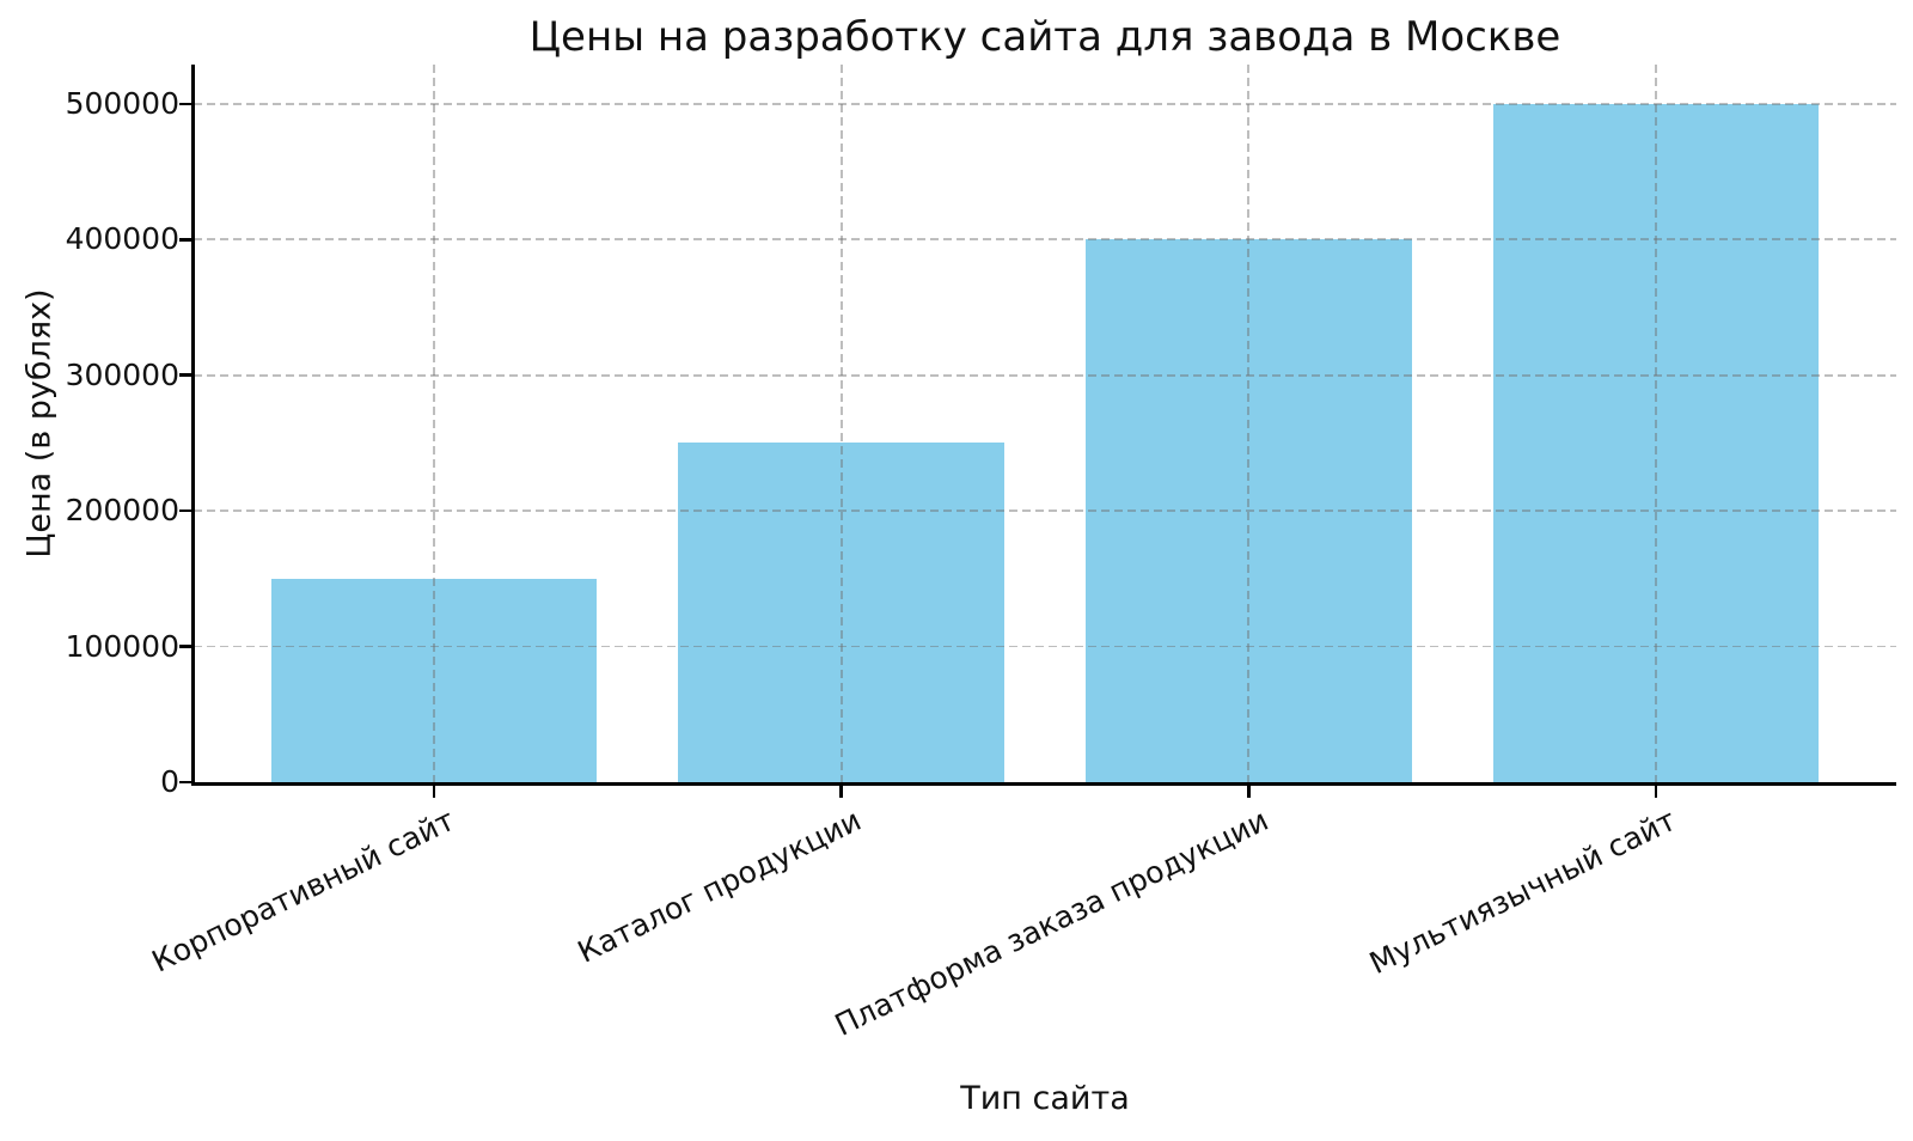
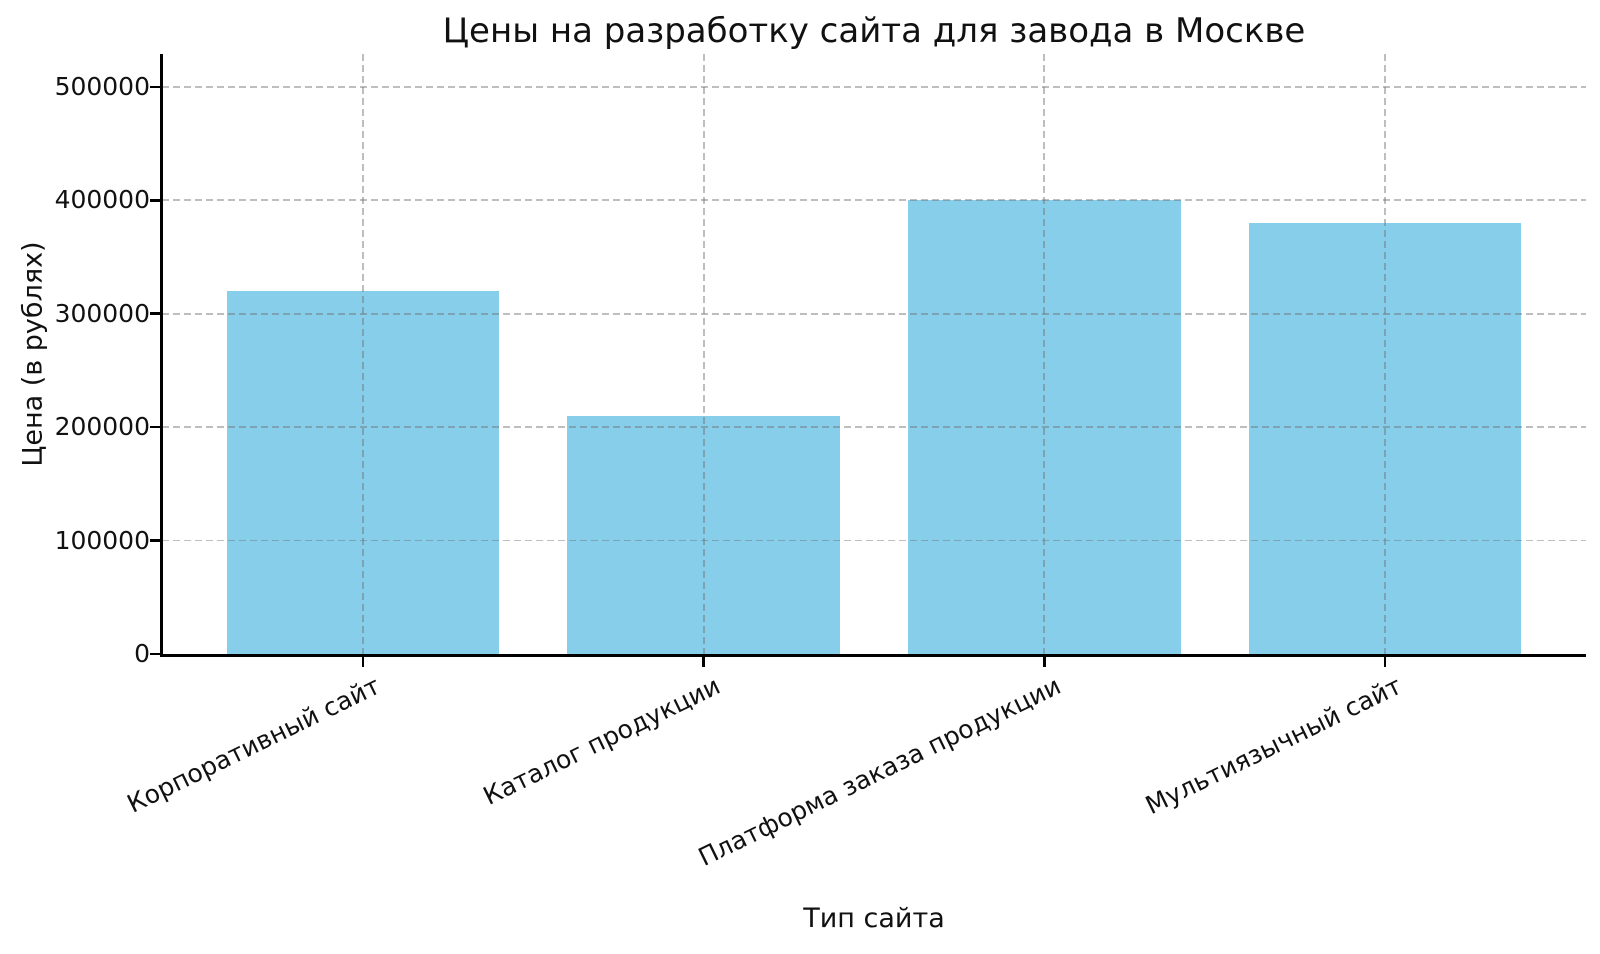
Корпоративный сайт: 150000 -> 320000
Каталог продукции: 250000 -> 210000
Мультиязычный сайт: 500000 -> 380000
